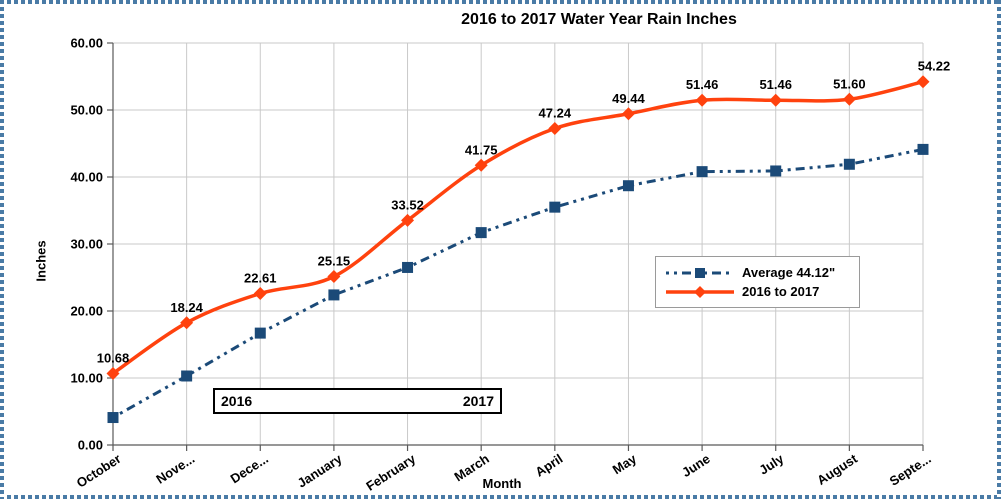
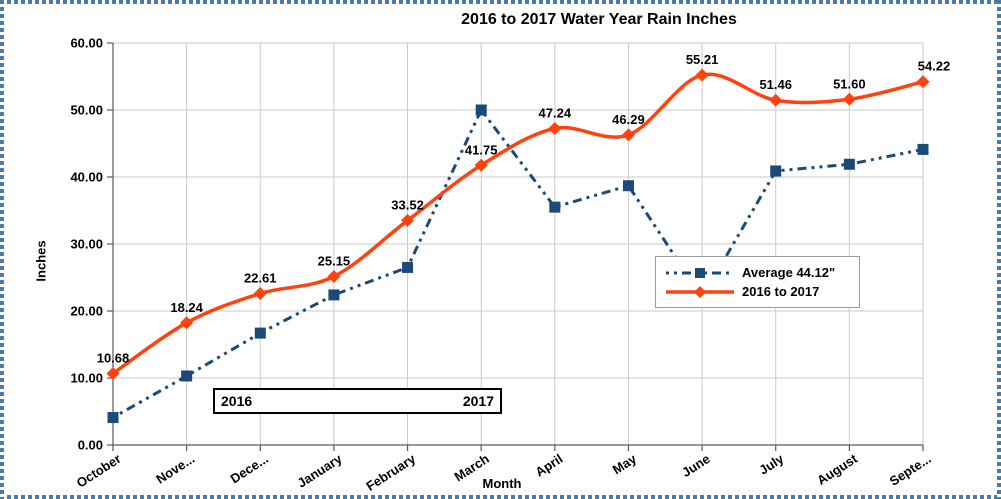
Average 44.12"/March: 32 -> 50
2016 to 2017/May: 49.44 -> 46.29
Average 44.12"/June: 41 -> 22
2016 to 2017/June: 51.46 -> 55.21
